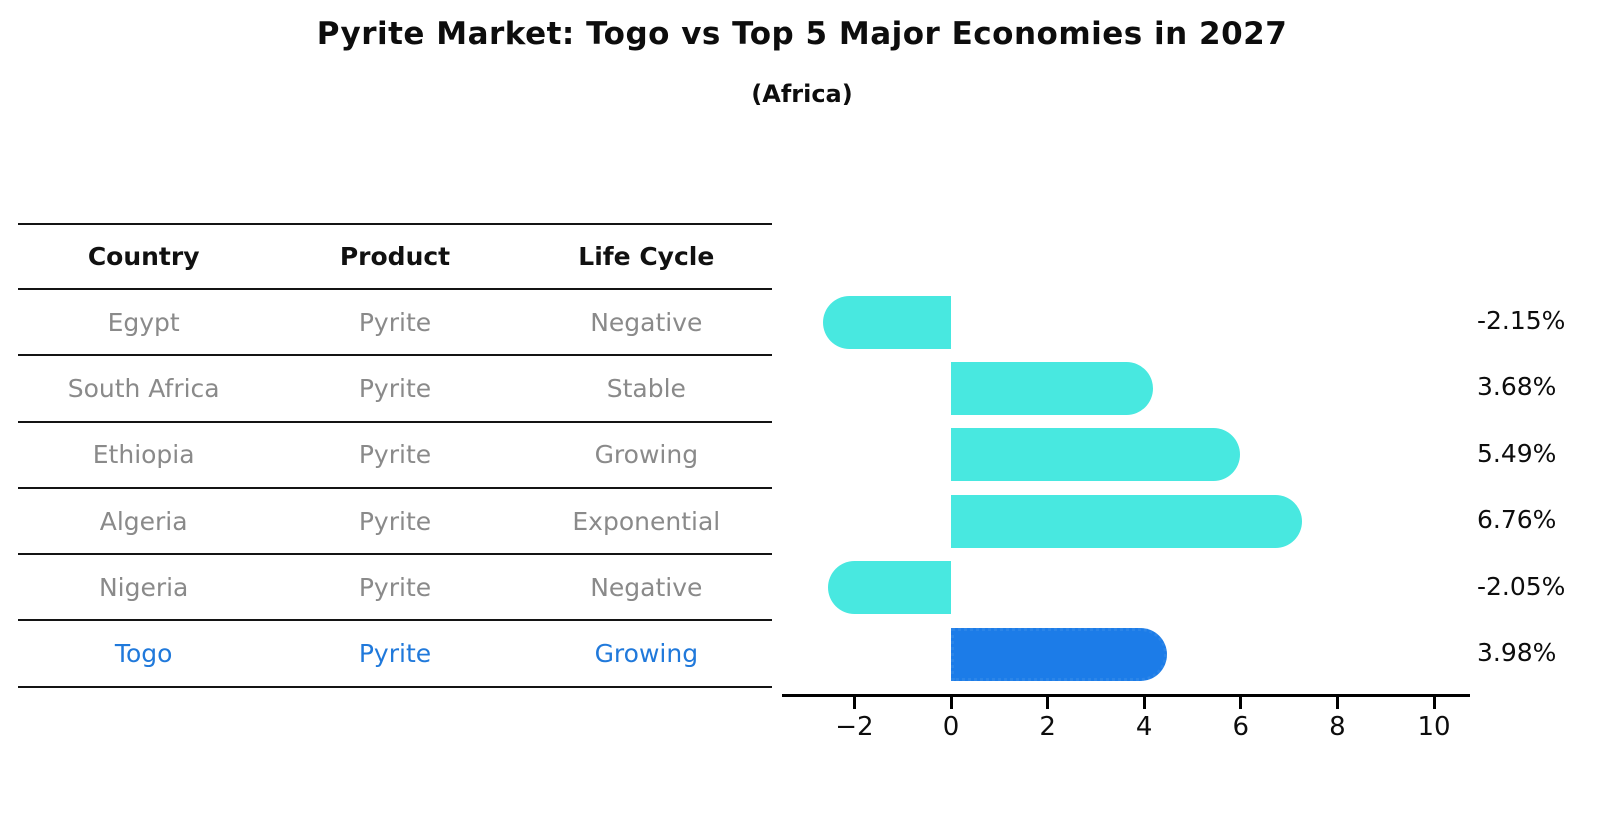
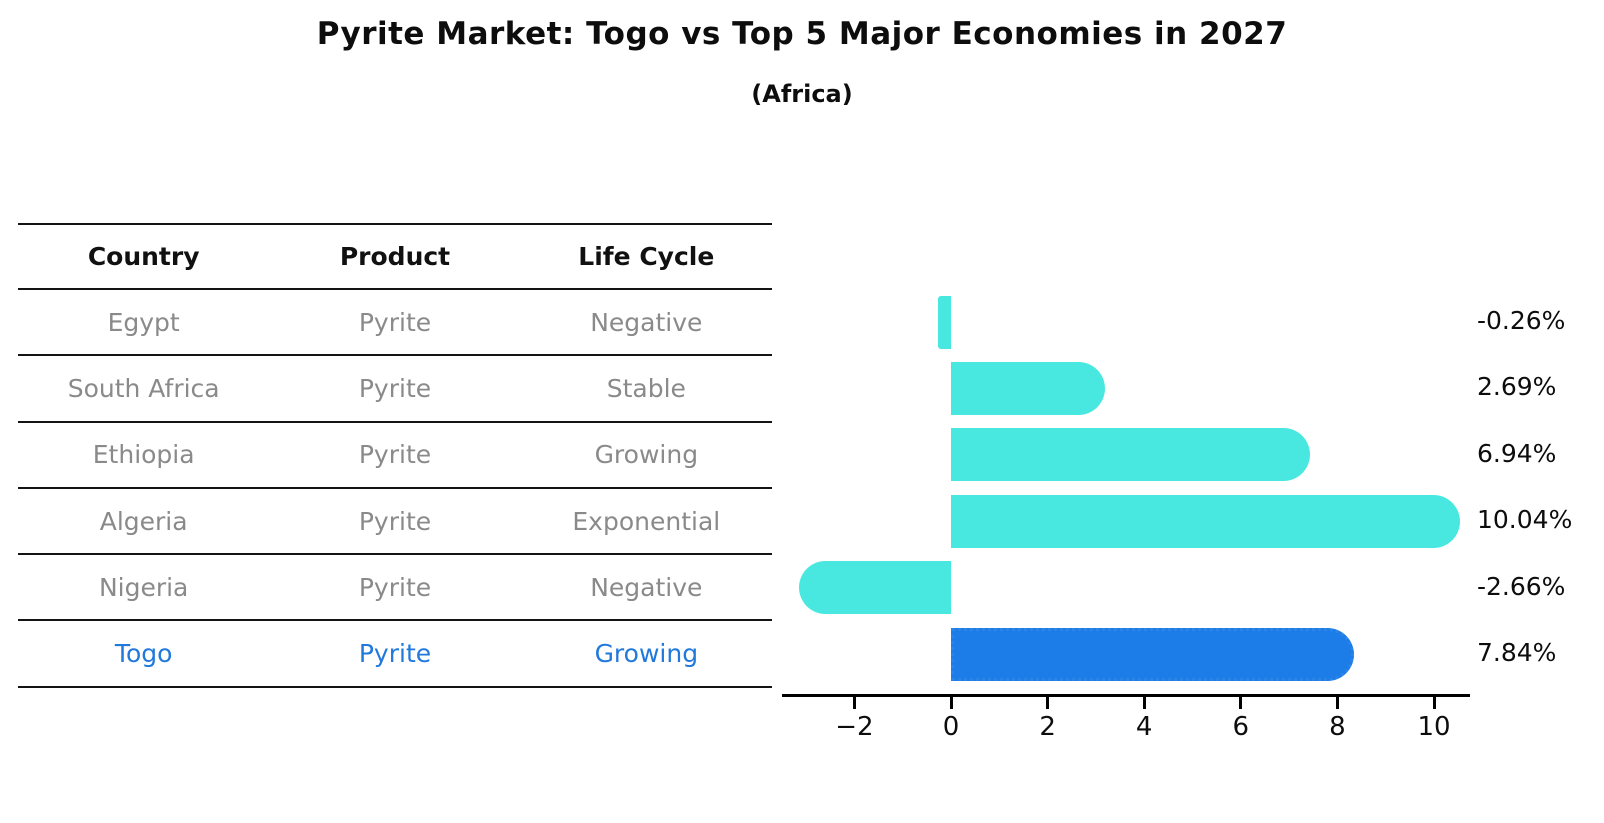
Egypt: -2.15% -> -0.26%
South Africa: 3.68% -> 2.69%
Ethiopia: 5.49% -> 6.94%
Algeria: 6.76% -> 10.04%
Nigeria: -2.05% -> -2.66%
Togo: 3.98% -> 7.84%
